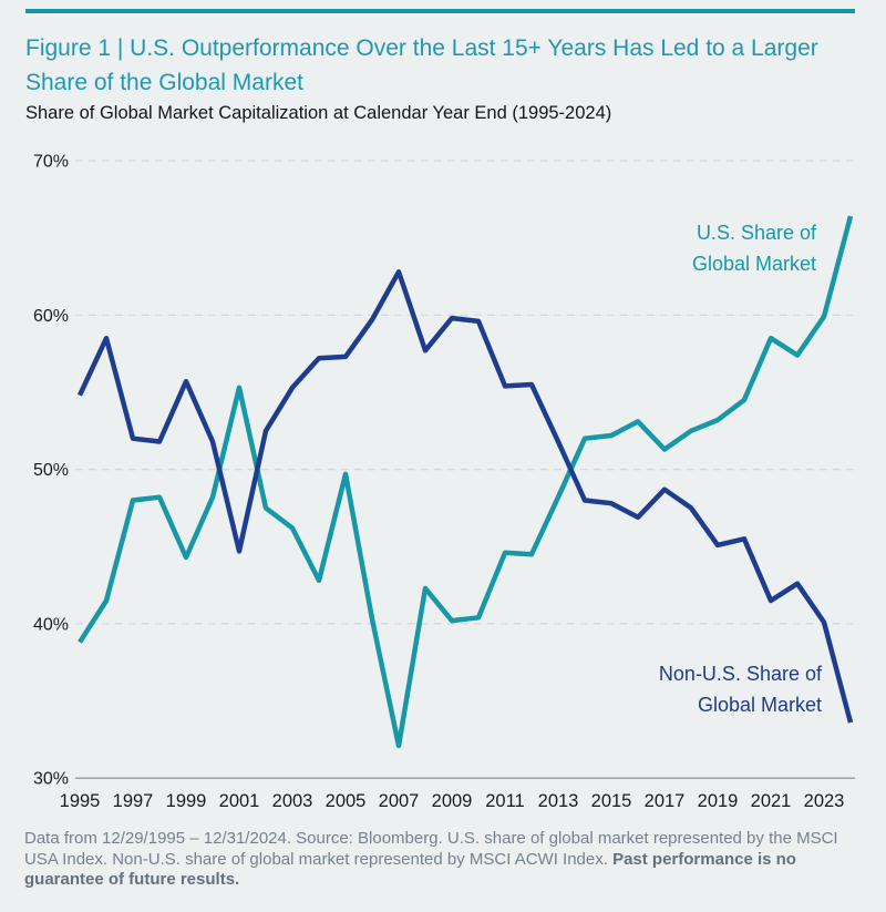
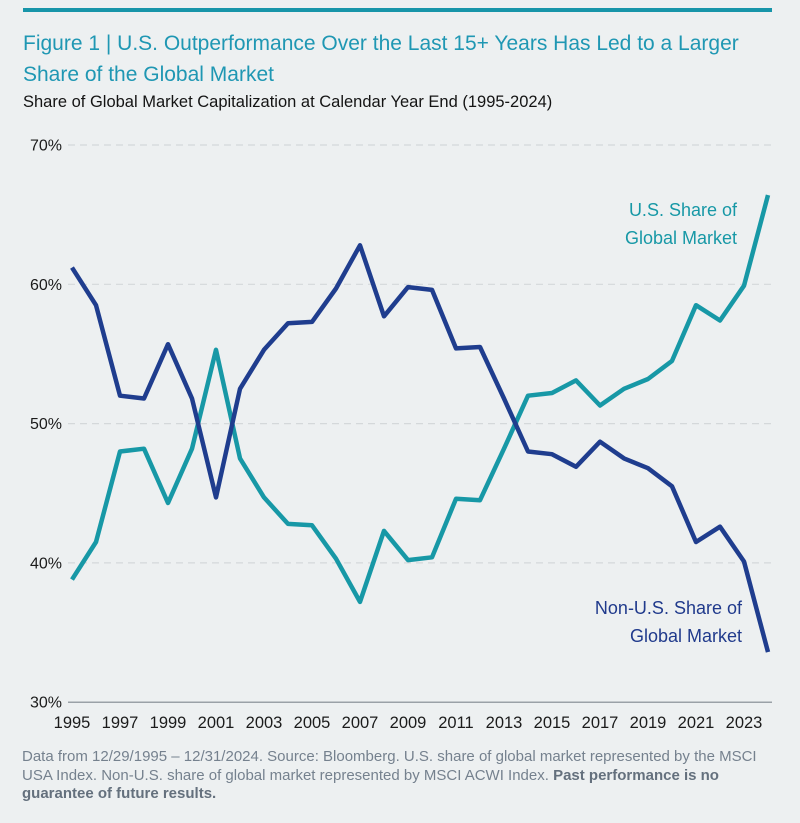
Non-U.S. Share of Global Market/1995: 54.8% -> 61.2%
U.S. Share of Global Market/2003: 46.2% -> 44.7%
U.S. Share of Global Market/2005: 49.7% -> 42.7%
U.S. Share of Global Market/2007: 32.1% -> 37.2%
Non-U.S. Share of Global Market/2019: 45.1% -> 46.8%
